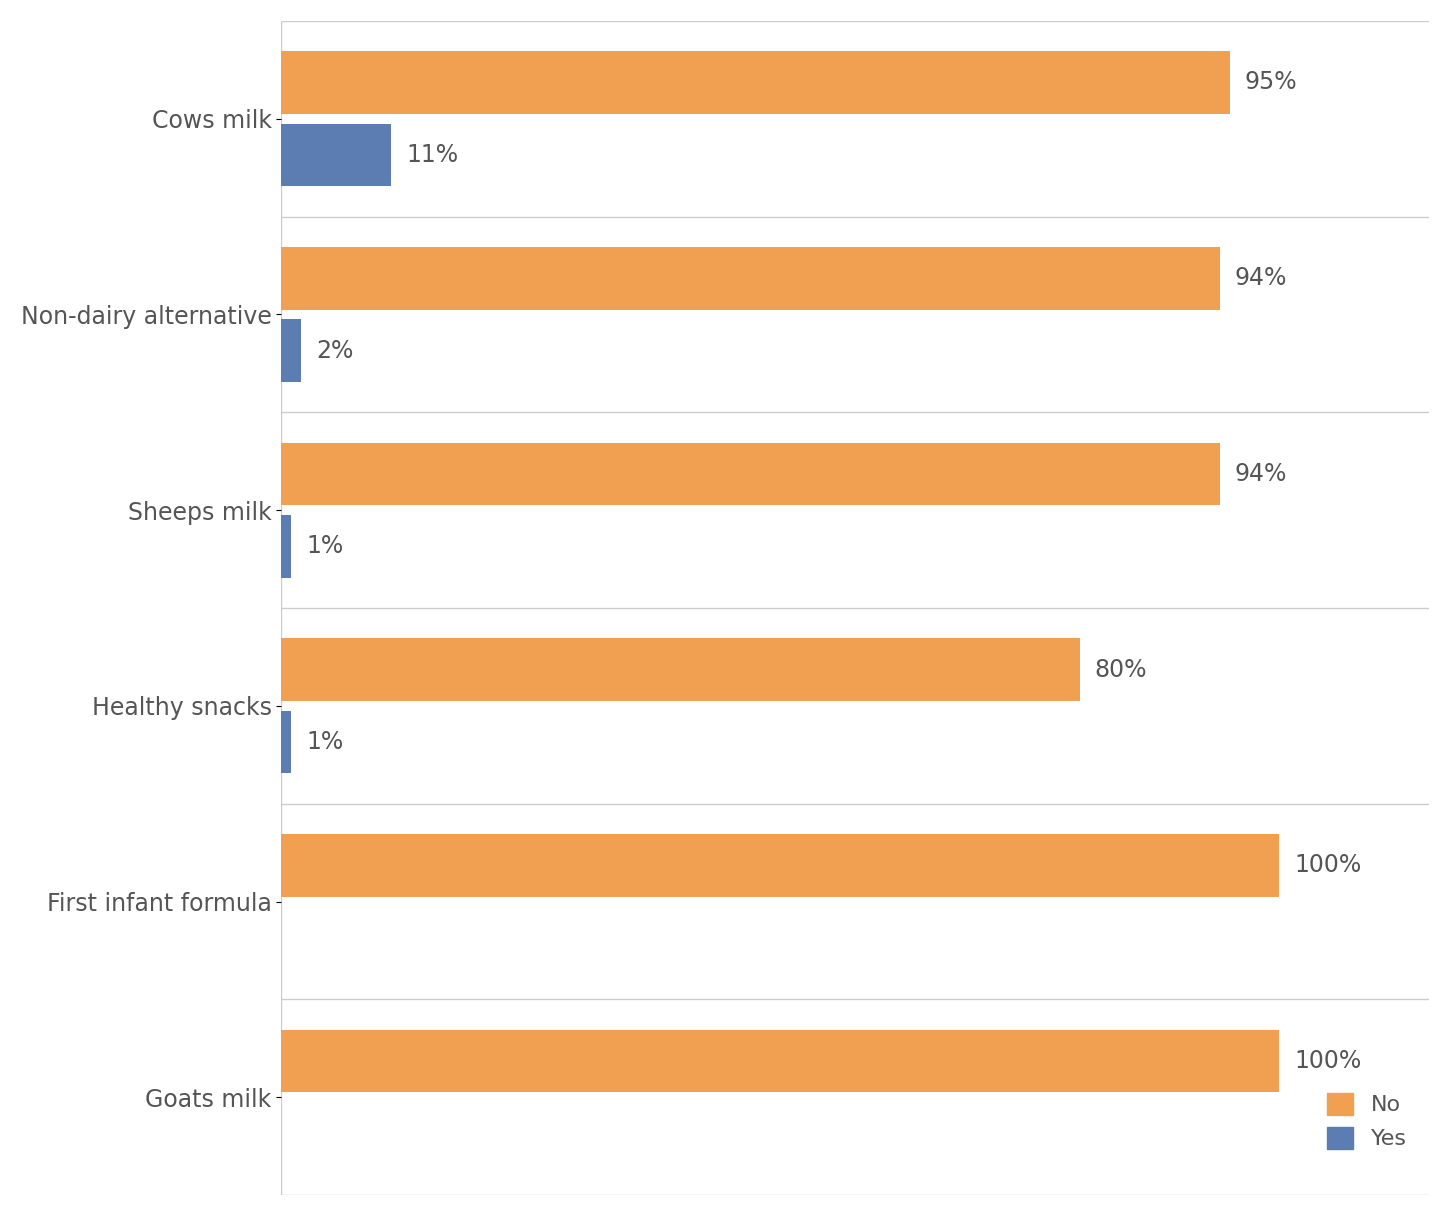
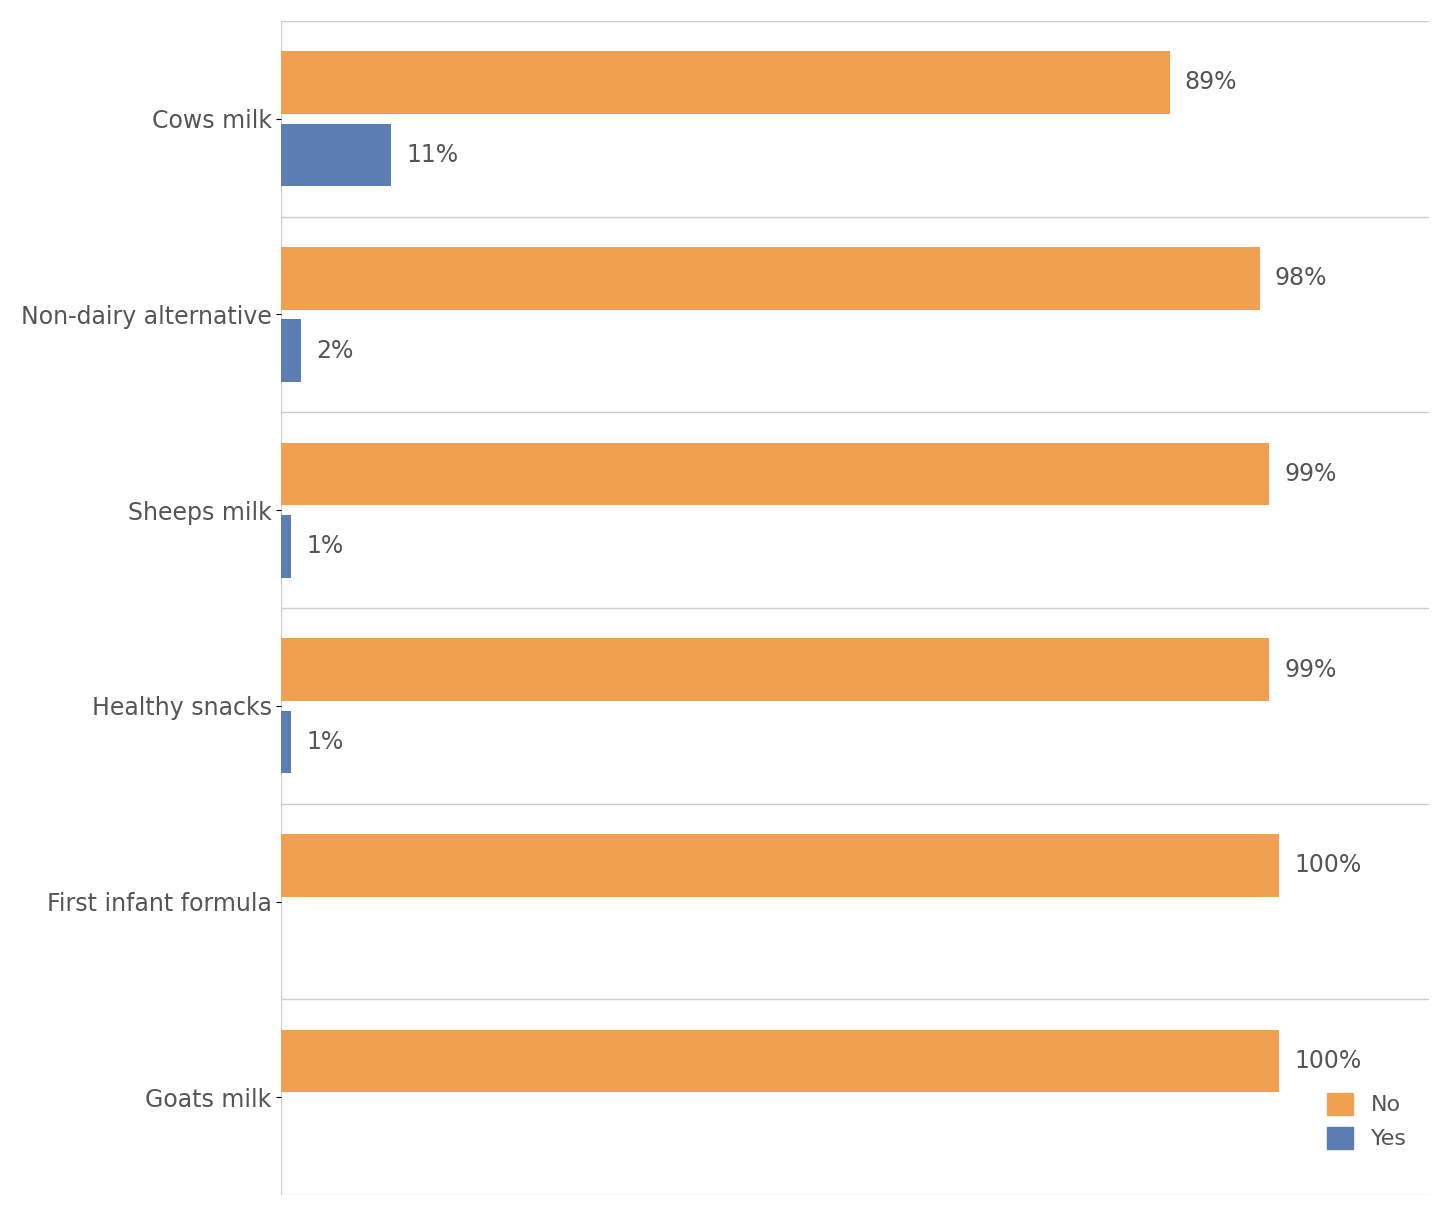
No/Cows milk: 95% -> 89%
No/Non-dairy alternative: 94% -> 98%
No/Sheeps milk: 94% -> 99%
No/Healthy snacks: 80% -> 99%
